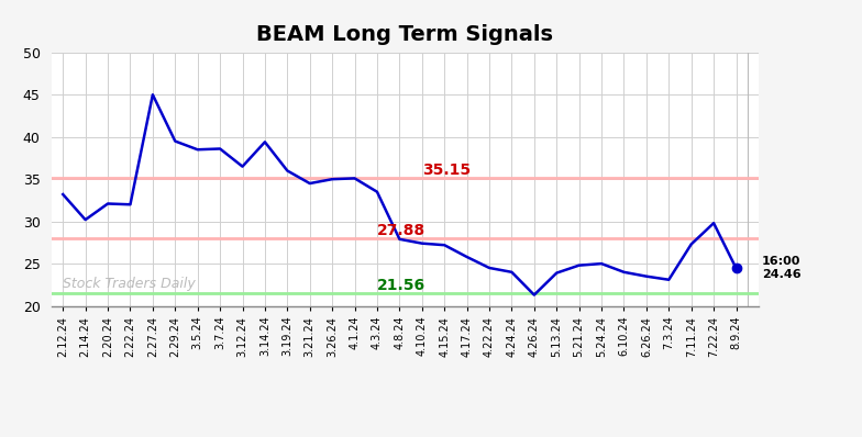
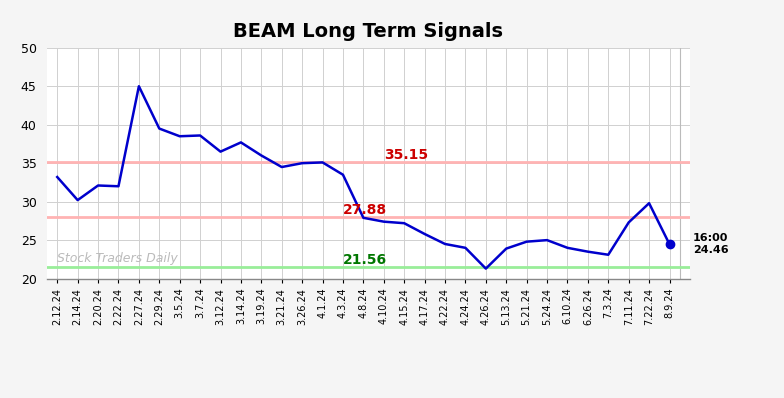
3.14.24: 39.4 -> 37.7
